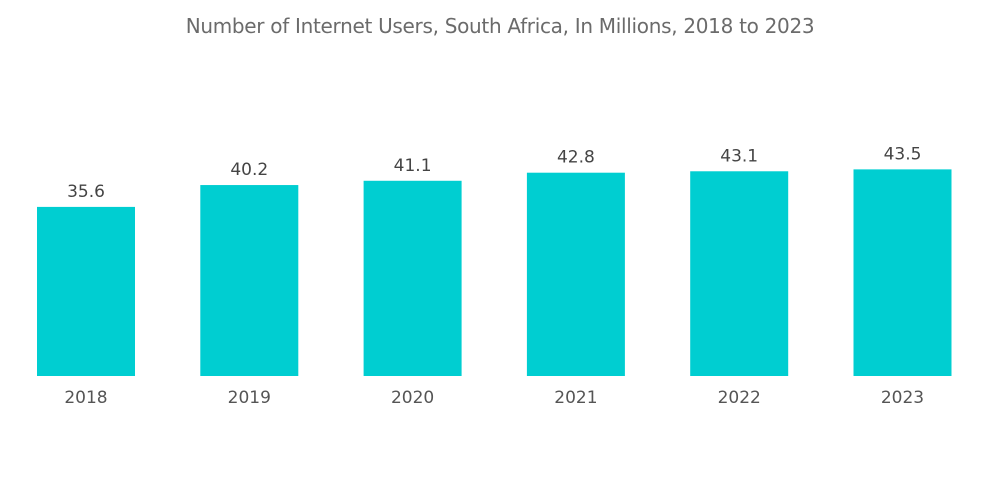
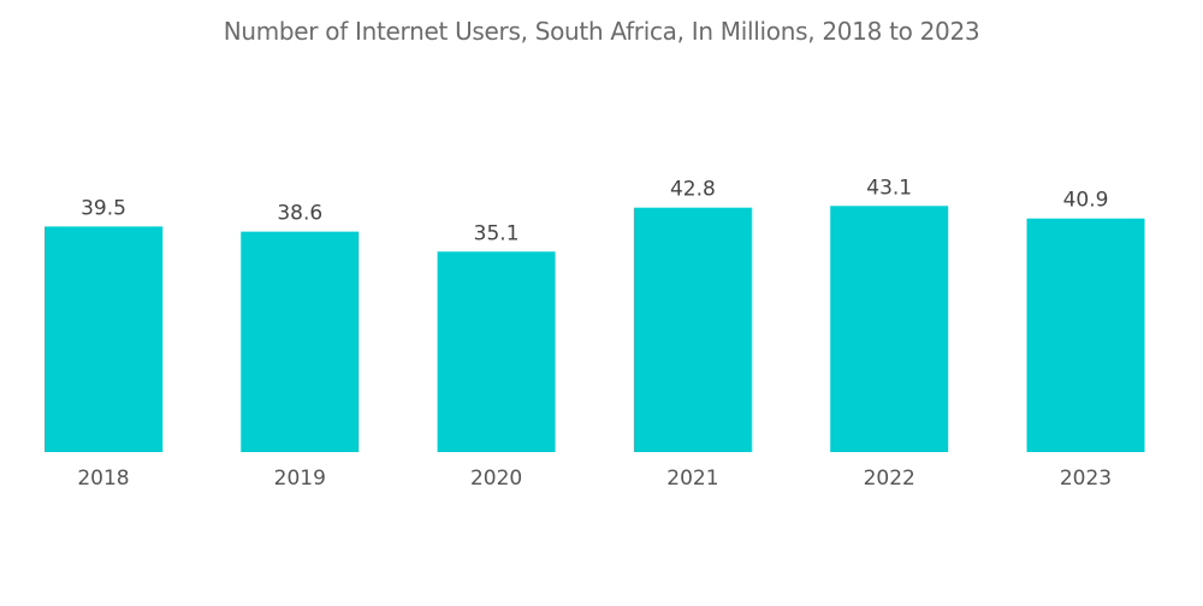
2018: 35.6 -> 39.5
2019: 40.2 -> 38.6
2020: 41.1 -> 35.1
2023: 43.5 -> 40.9
